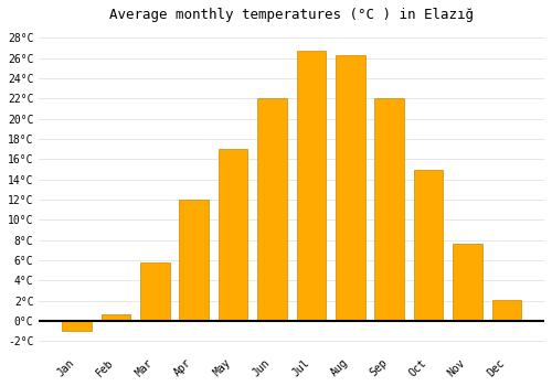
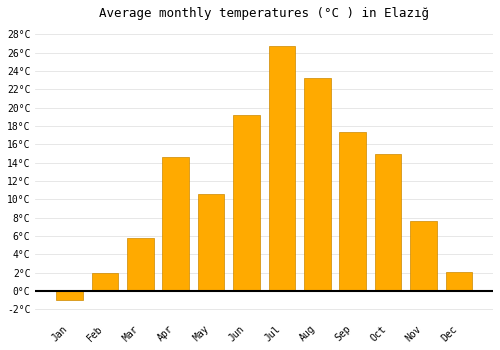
Feb: 0.7°C -> 2.0°C
Apr: 12.0°C -> 14.6°C
May: 17.0°C -> 10.6°C
Jun: 22.0°C -> 19.2°C
Aug: 26.3°C -> 23.2°C
Sep: 22.0°C -> 17.4°C
